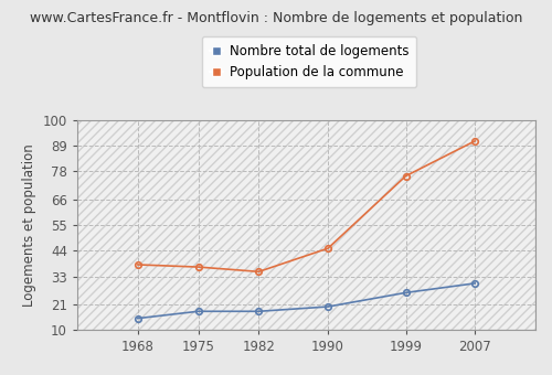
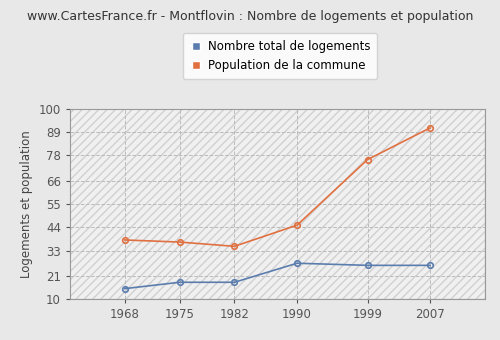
Nombre total de logements/1990: 20 -> 27
Nombre total de logements/2007: 30 -> 26
